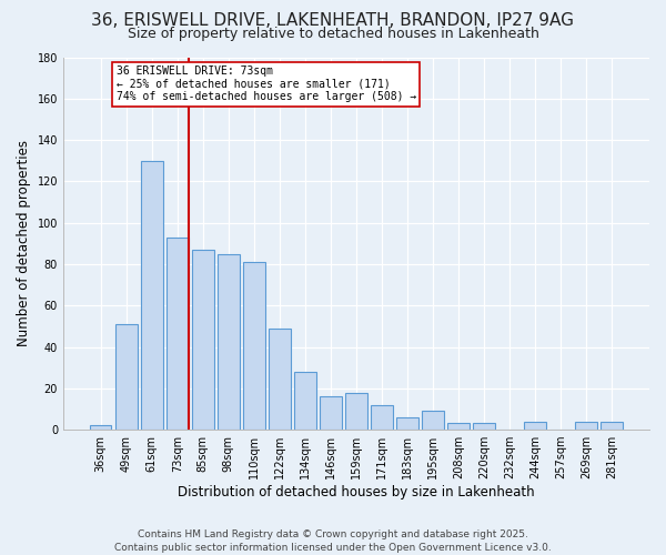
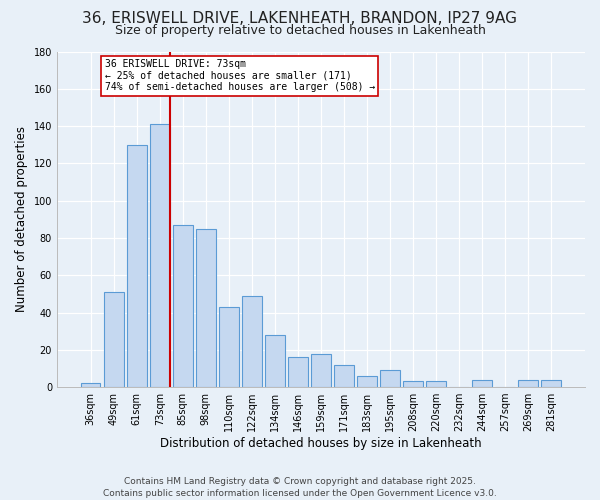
73sqm: 93 -> 141
110sqm: 81 -> 43
